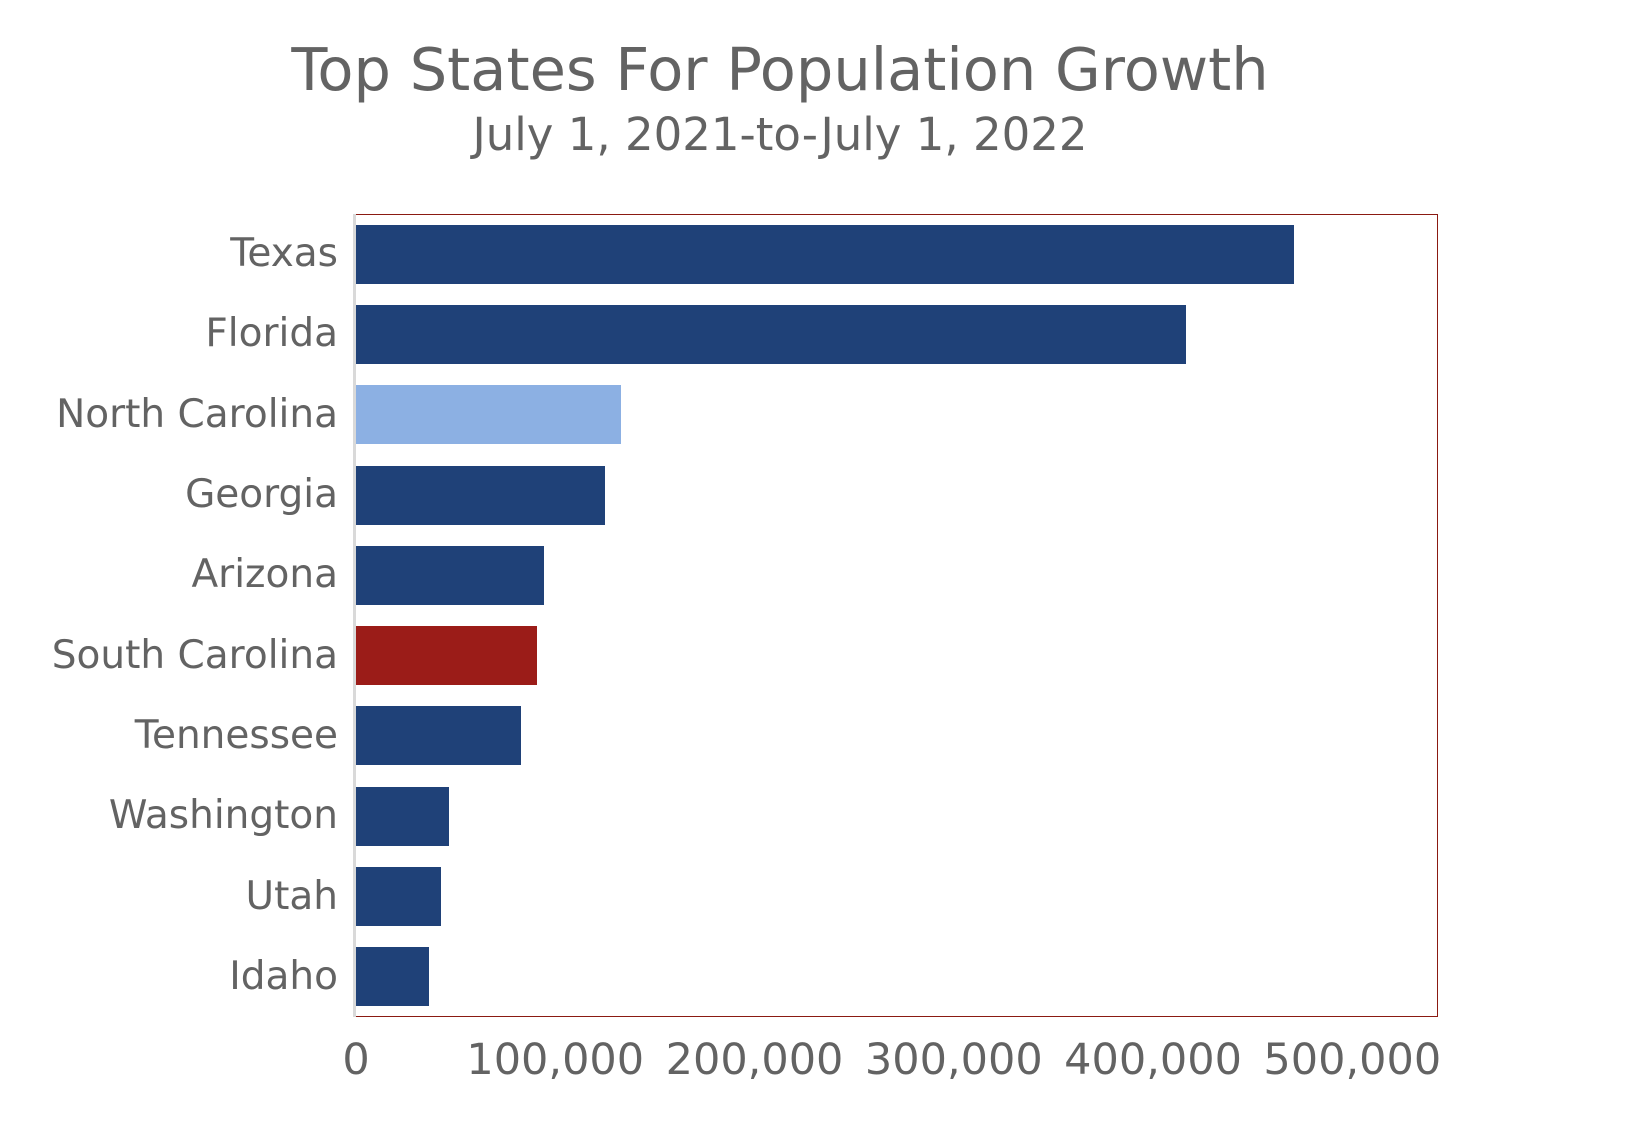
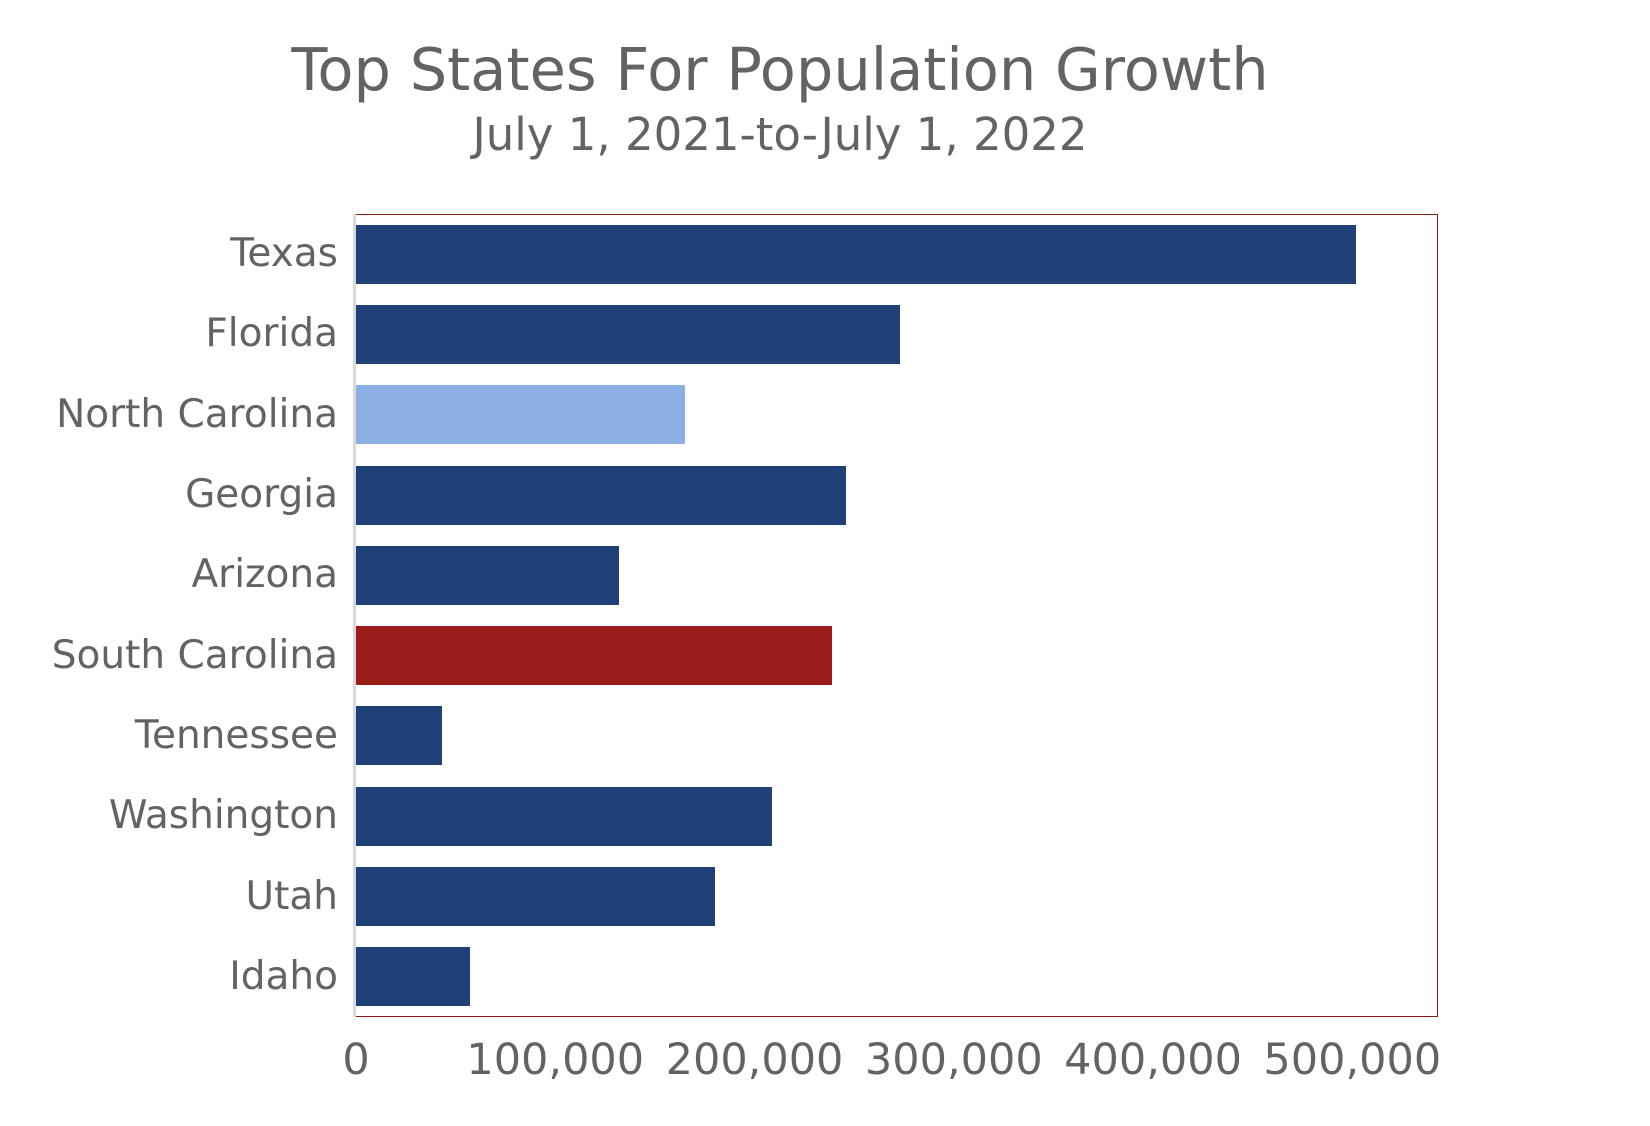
Texas: 471000 -> 502000
Florida: 417000 -> 273000
North Carolina: 133000 -> 165000
Georgia: 125000 -> 246000
Arizona: 94000 -> 132000
South Carolina: 91000 -> 239000
Tennessee: 83000 -> 43000
Washington: 46000 -> 209000
Utah: 43000 -> 180000
Idaho: 37000 -> 57000
